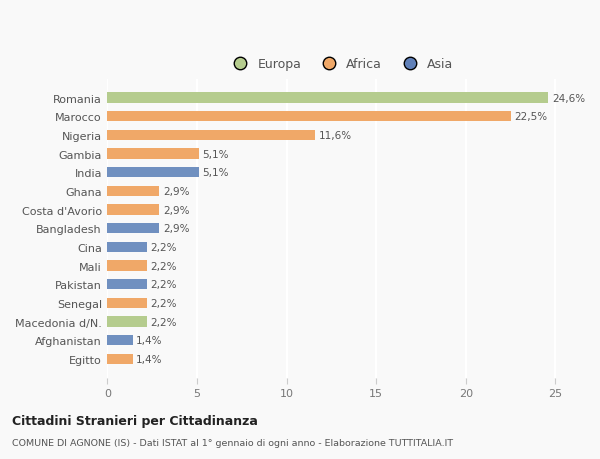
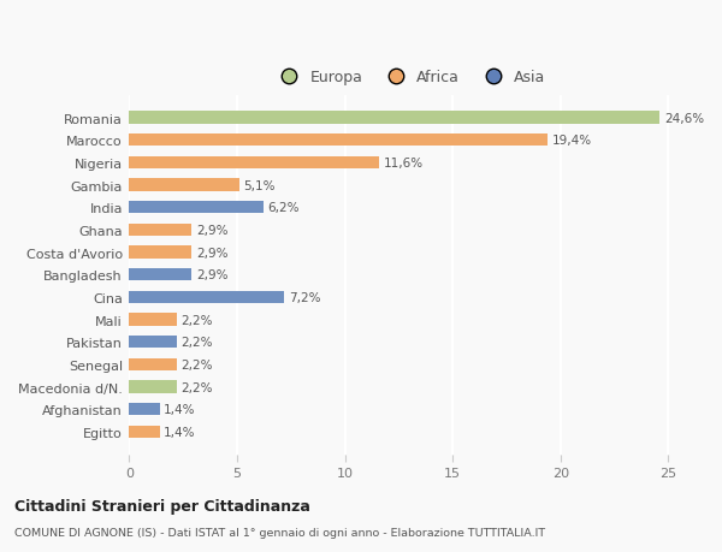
Marocco: 22,5% -> 19,4%
India: 5,1% -> 6,2%
Cina: 2,2% -> 7,2%
